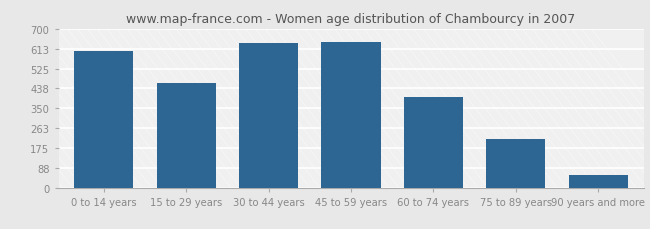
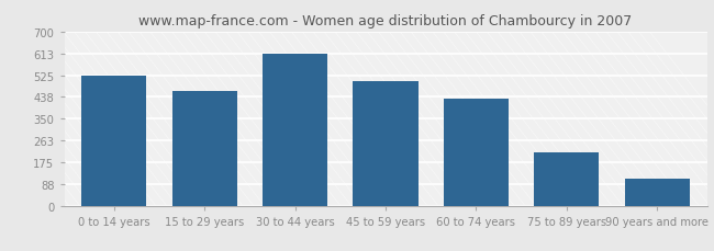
0 to 14 years: 601 -> 525
30 to 44 years: 638 -> 610
45 to 59 years: 643 -> 500
60 to 74 years: 400 -> 430
90 years and more: 55 -> 110
